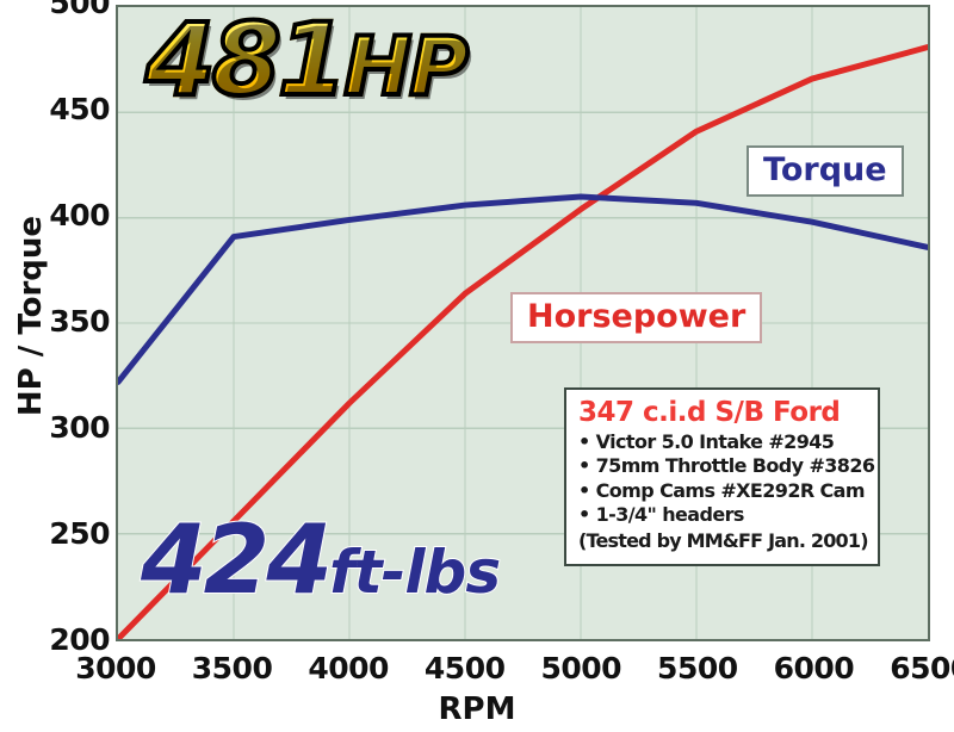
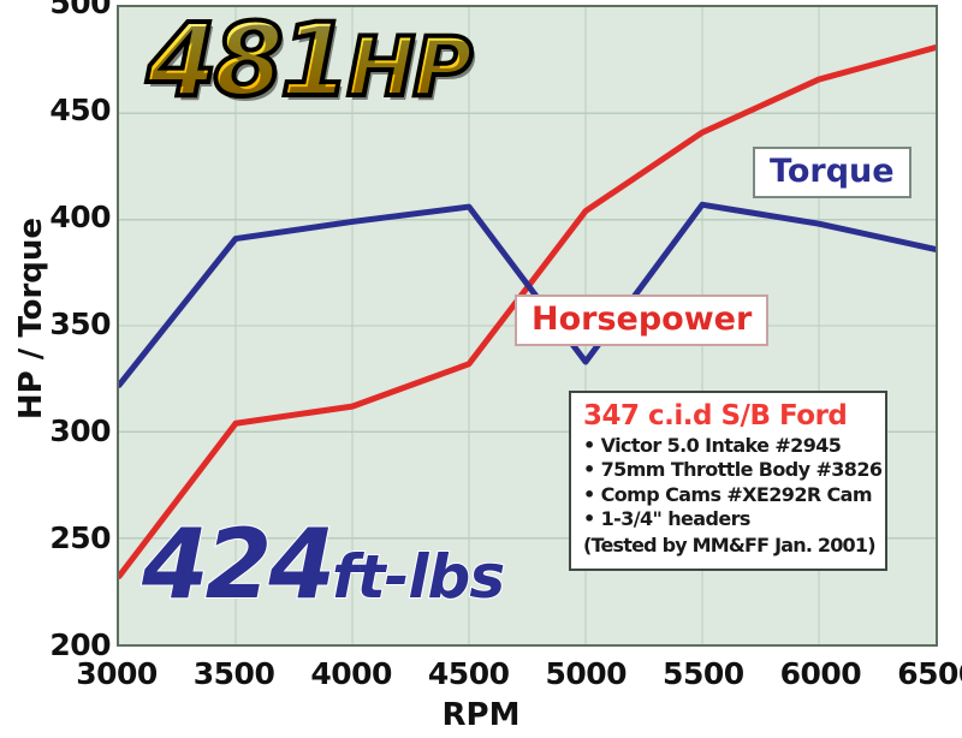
Horsepower/3000: 200 -> 232
Horsepower/3500: 256 -> 304
Horsepower/4500: 364 -> 332
Torque/5000: 410 -> 333
